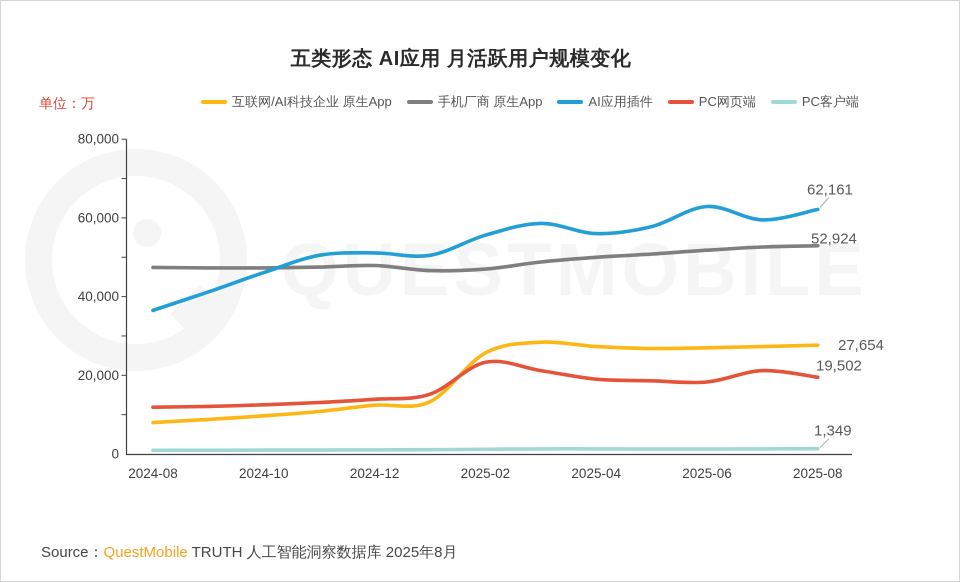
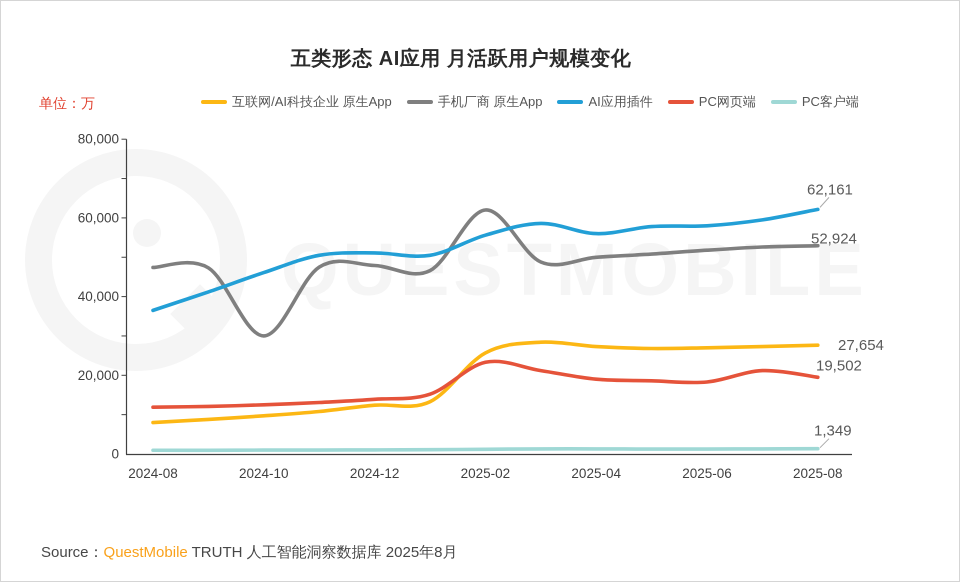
手机厂商 原生App/2024-10: 47000 -> 30000
手机厂商 原生App/2025-02: 47000 -> 62000
AI应用插件/2025-06: 63000 -> 58000
